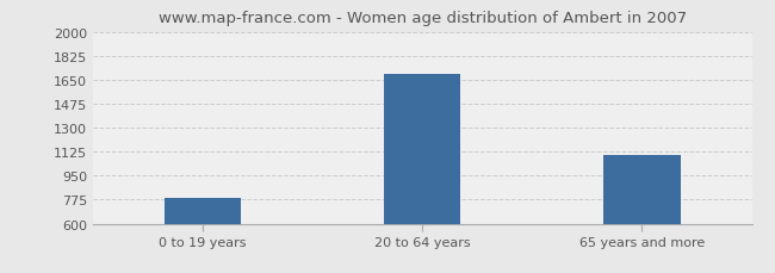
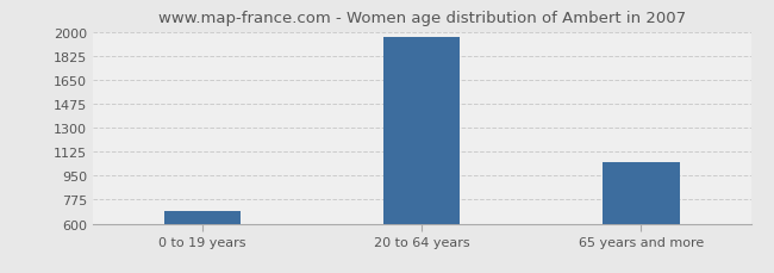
0 to 19 years: 790 -> 690
20 to 64 years: 1690 -> 1960
65 years and more: 1100 -> 1050
